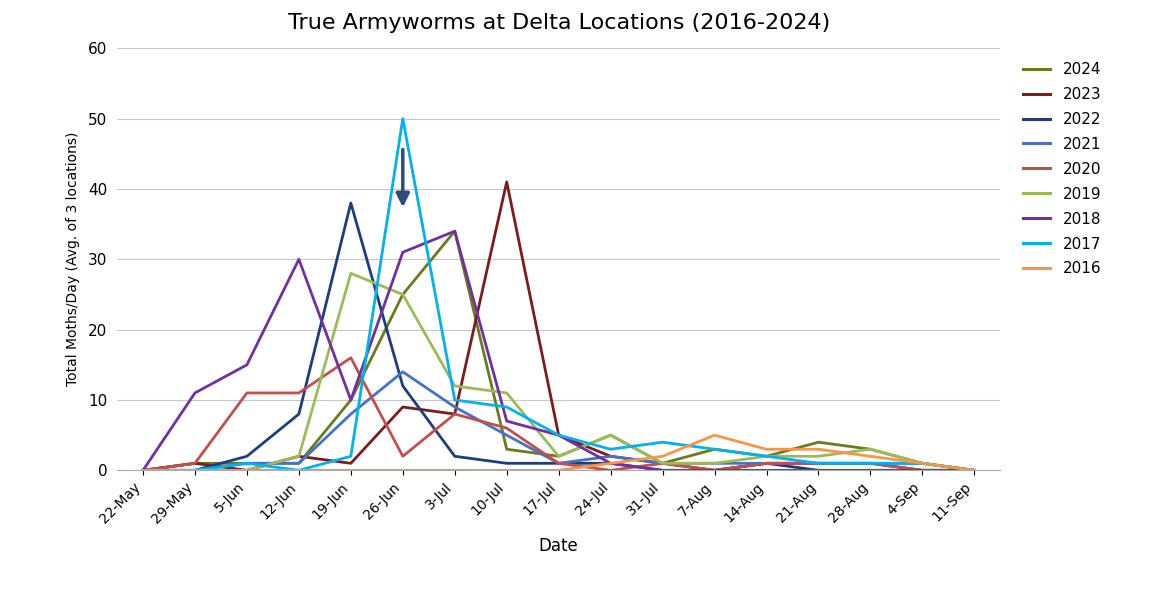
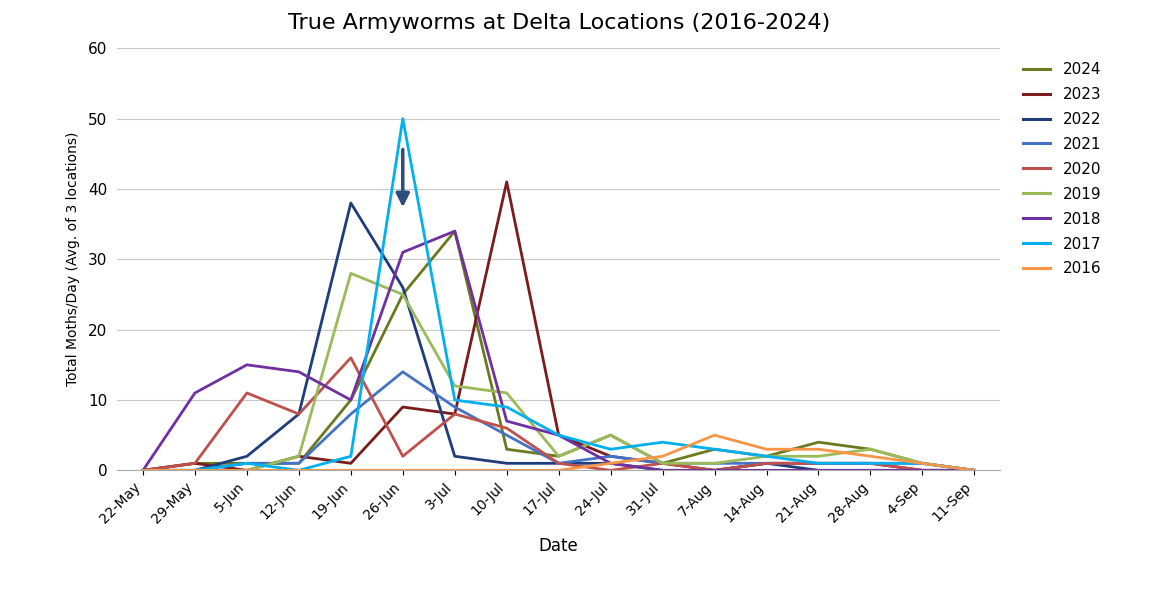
2020/12-Jun: 11 -> 8
2018/12-Jun: 30 -> 14
2022/26-Jun: 12 -> 26
